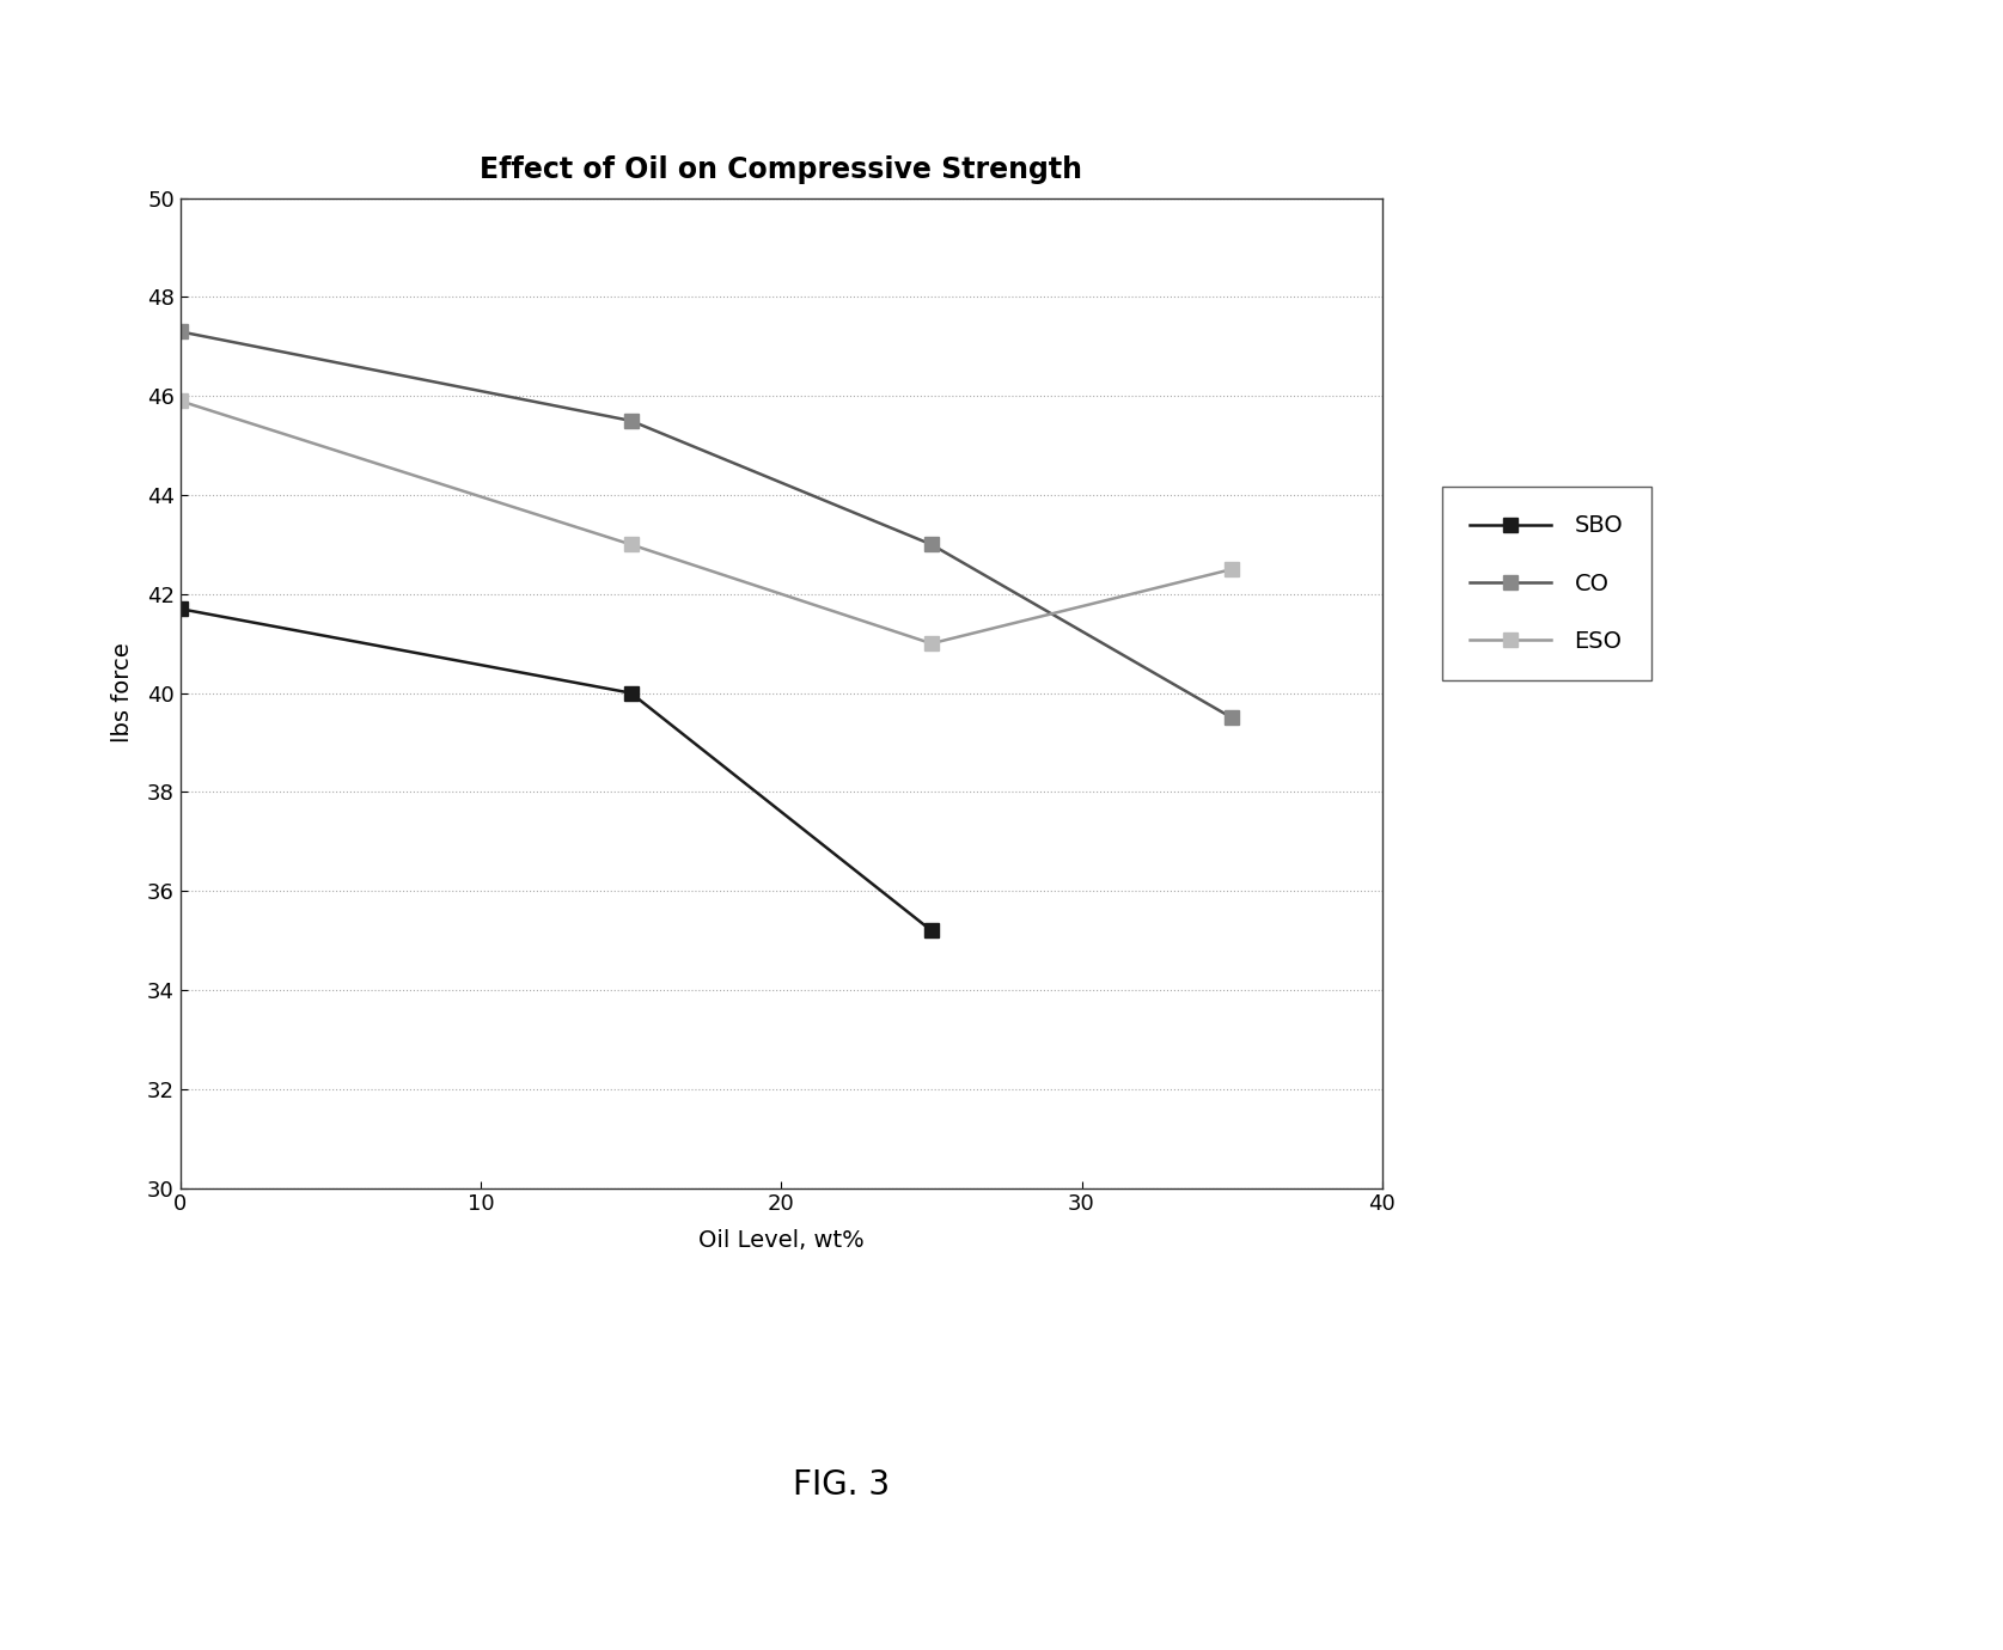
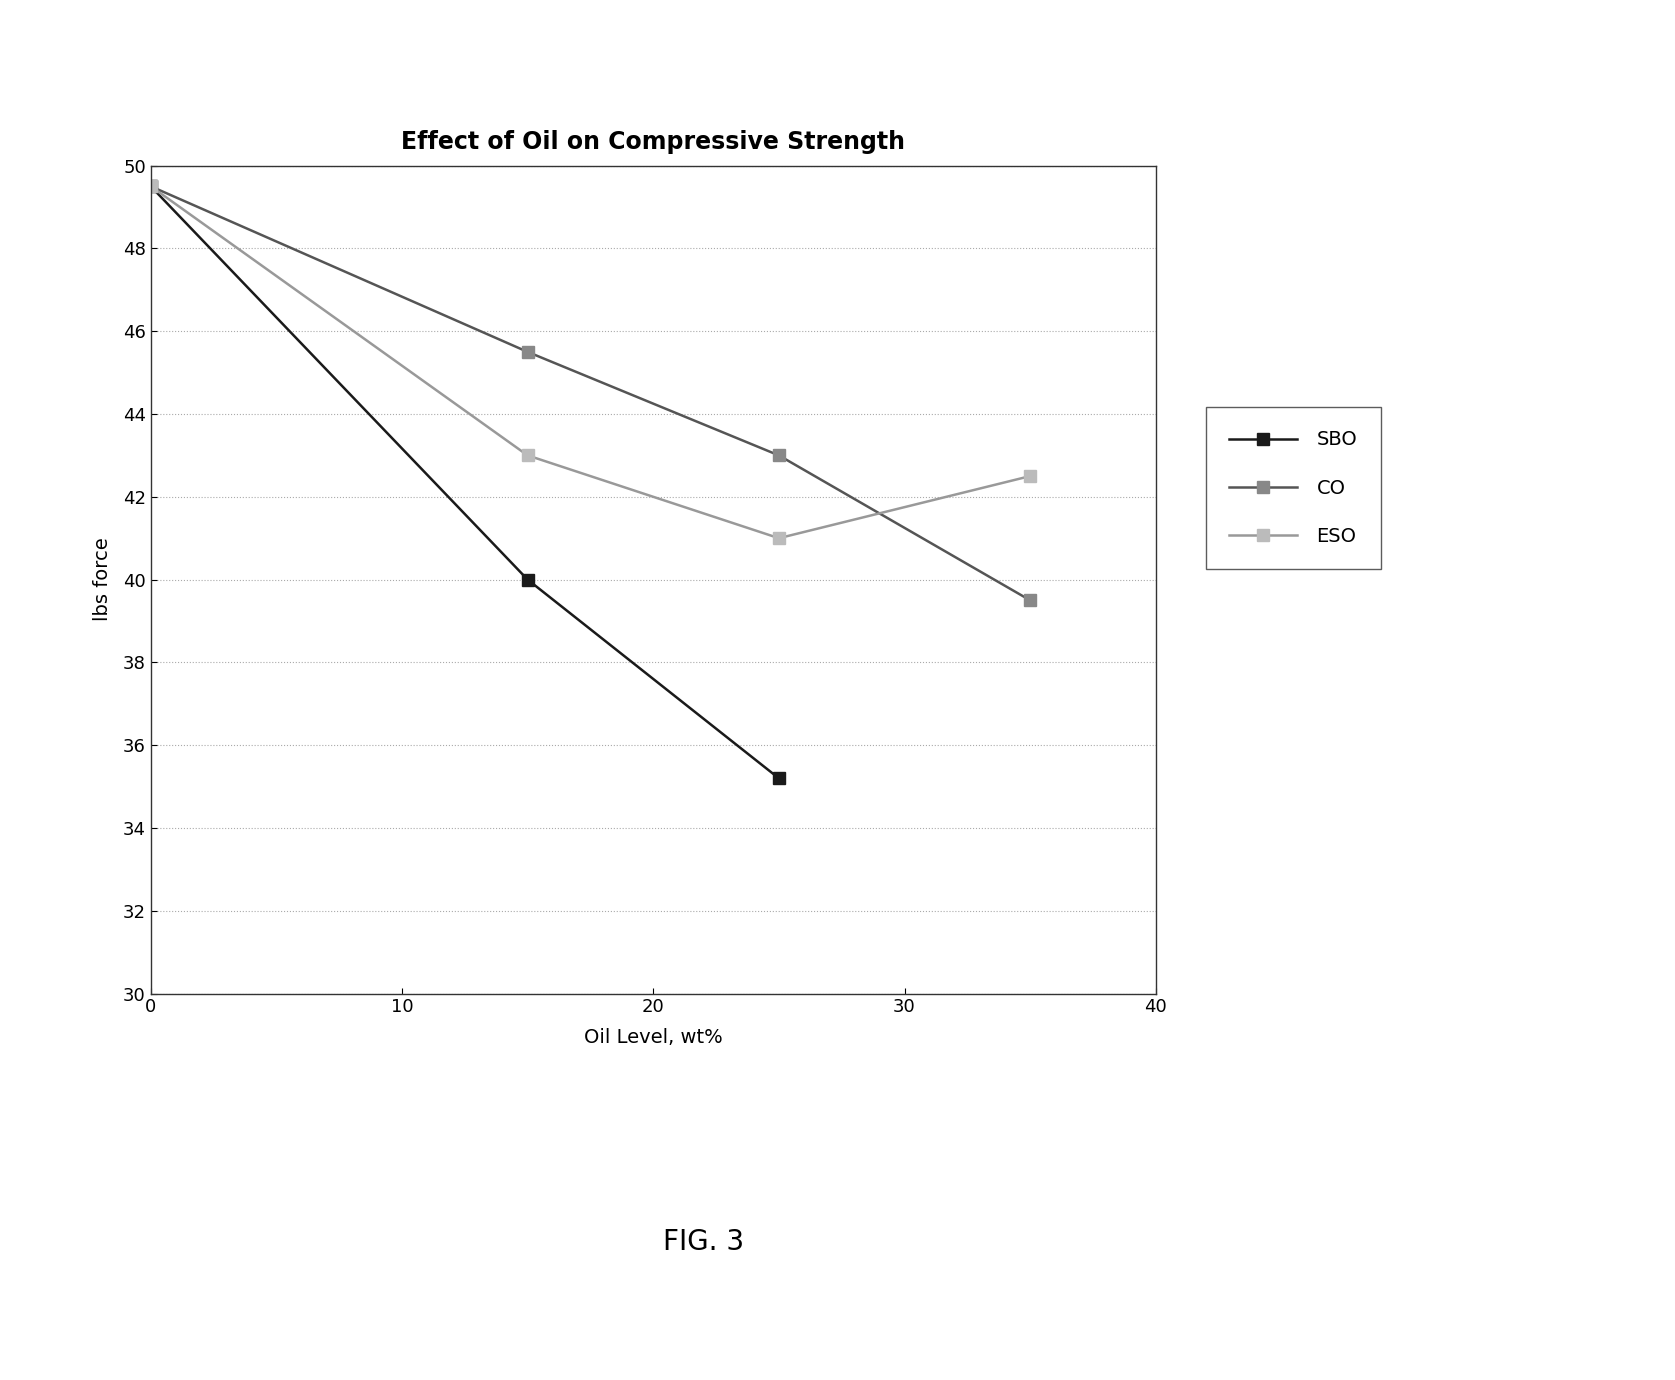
SBO/0: 41.7 -> 49.5
CO/0: 47.3 -> 49.5
ESO/0: 45.9 -> 49.5
